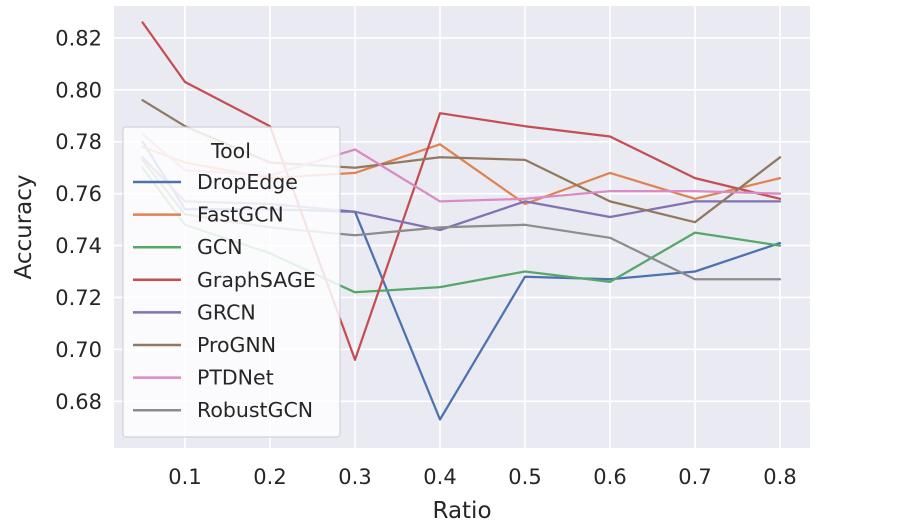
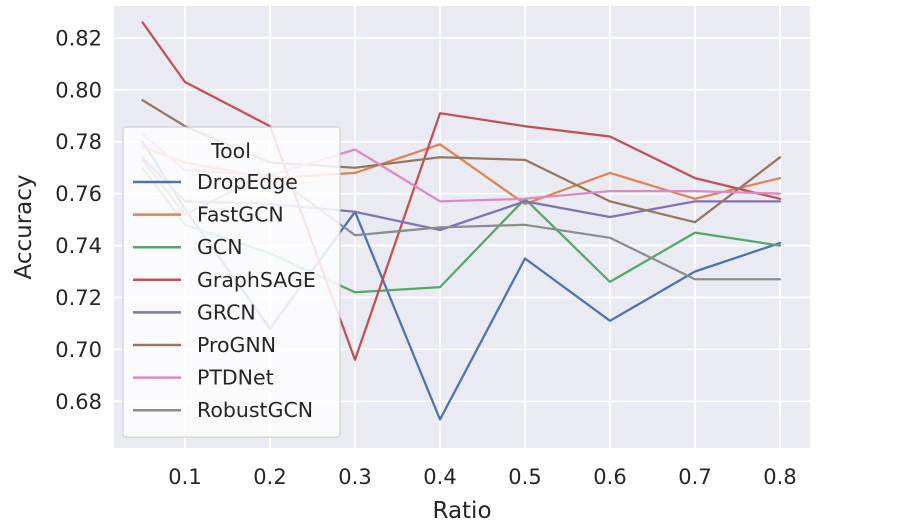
DropEdge/0.2: 0.754 -> 0.708
RobustGCN/0.2: 0.747 -> 0.768
DropEdge/0.5: 0.728 -> 0.735
GCN/0.5: 0.730 -> 0.758
DropEdge/0.6: 0.727 -> 0.711
